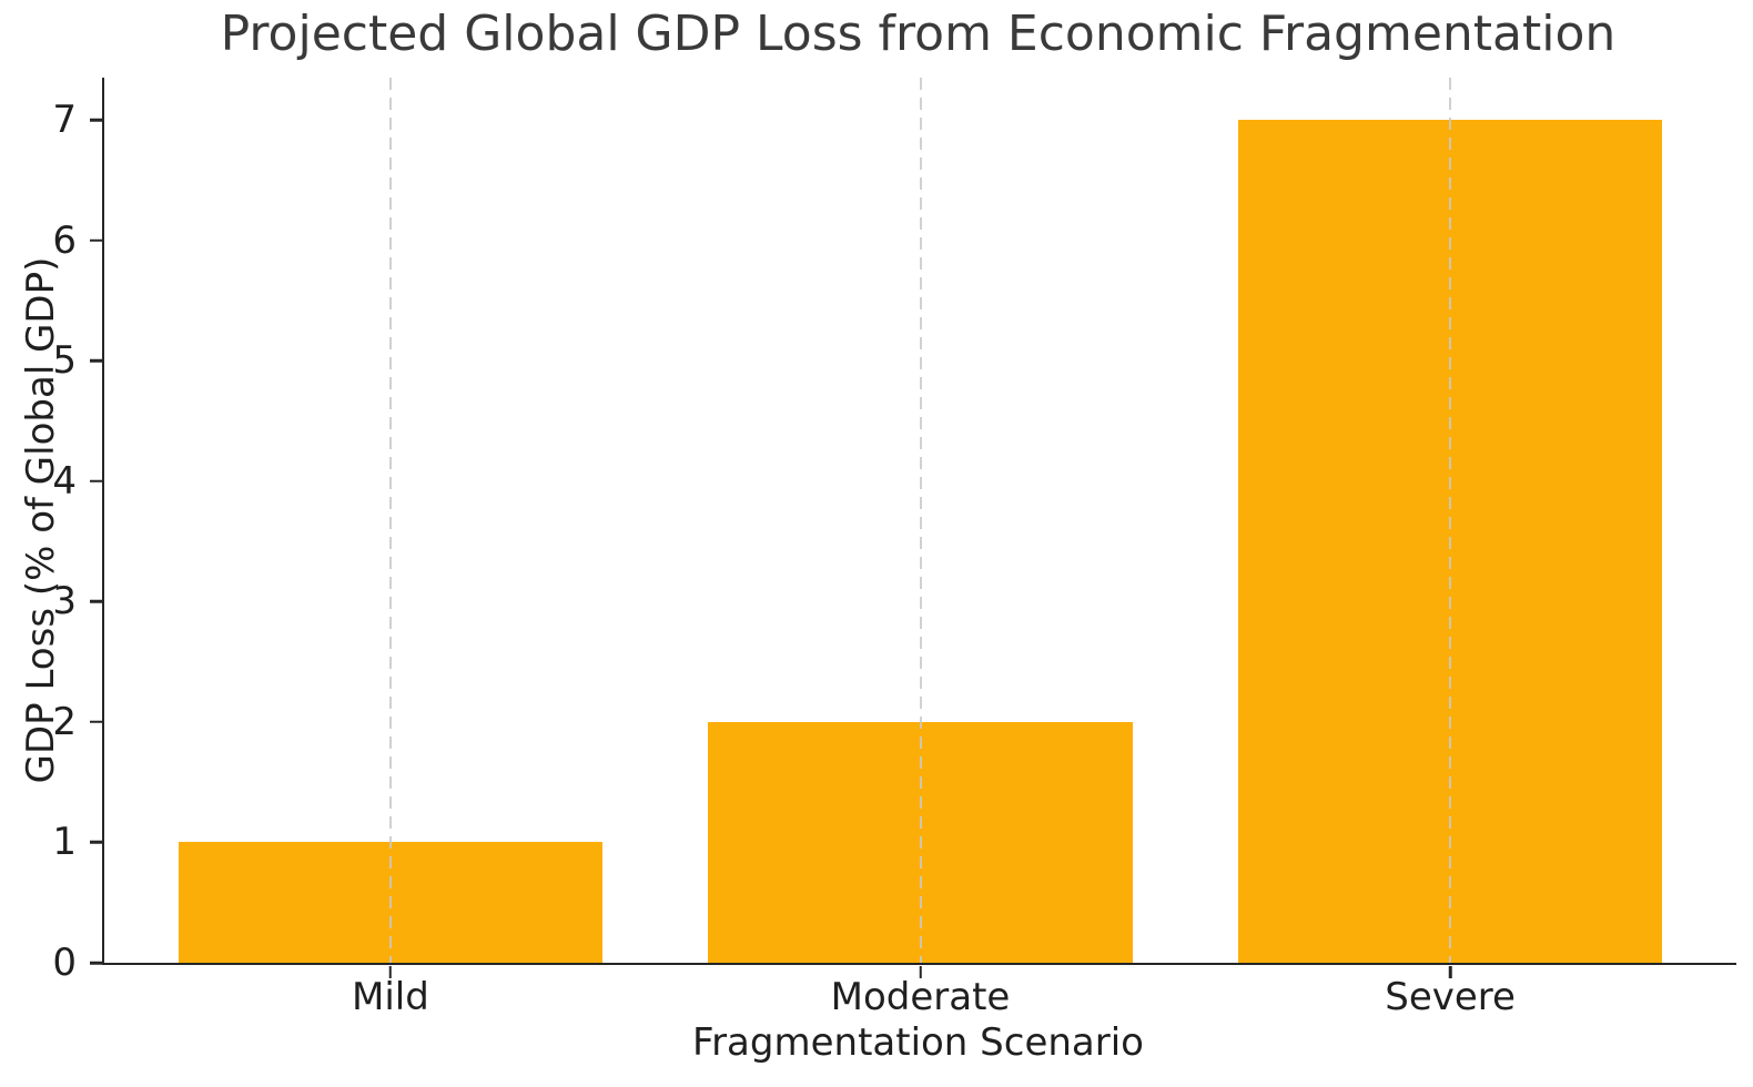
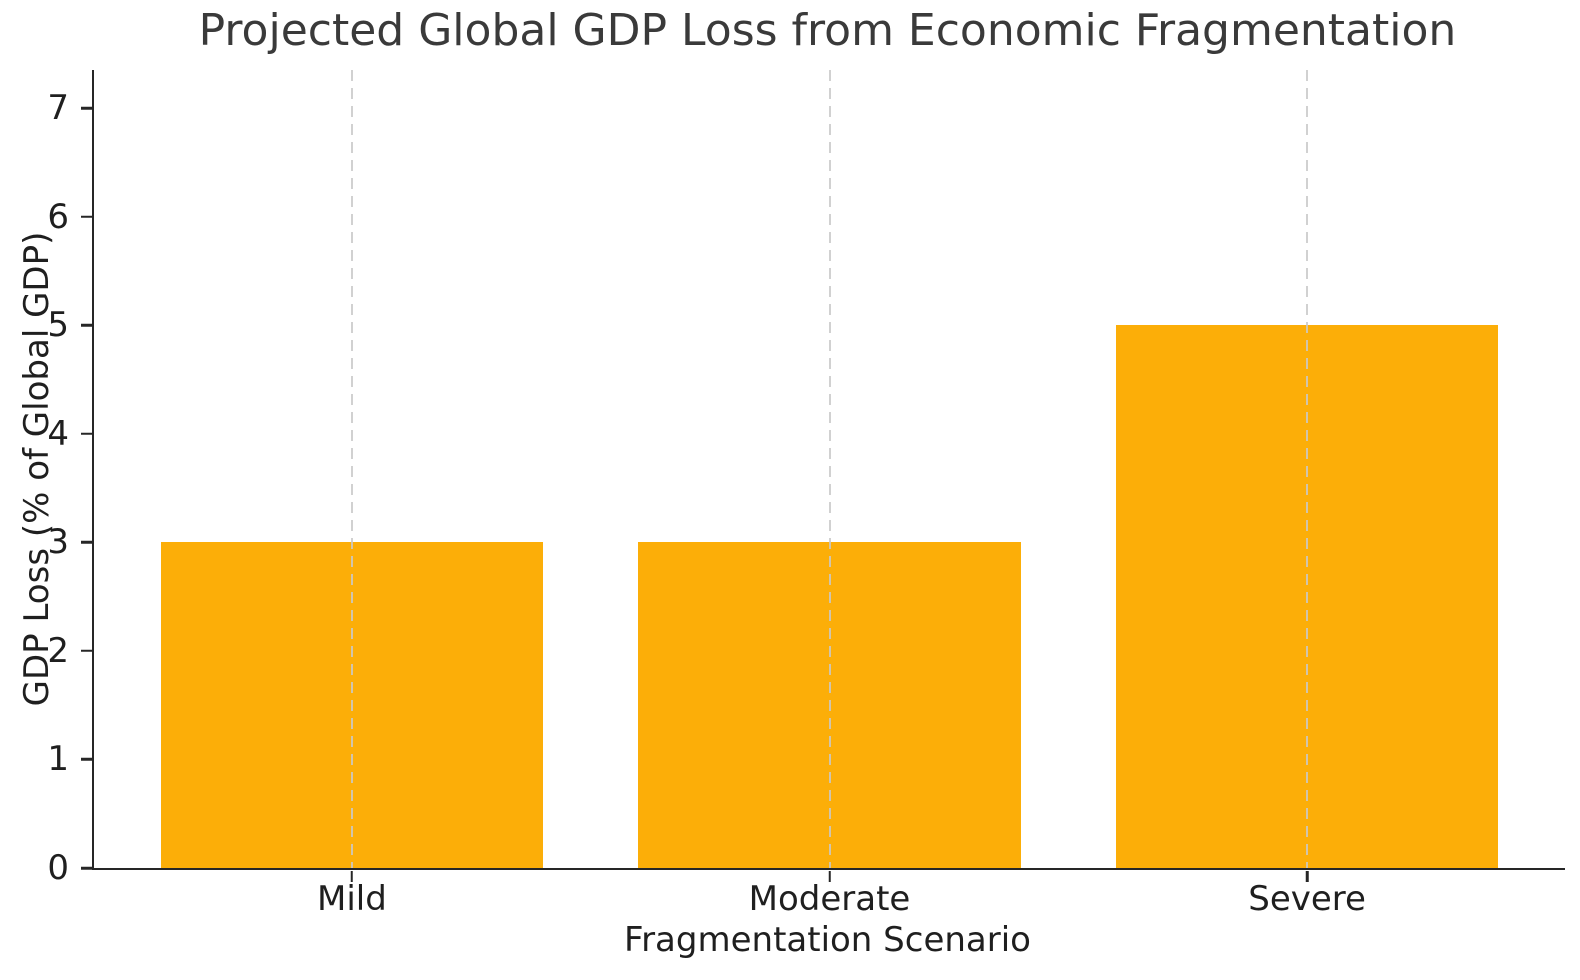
Mild: 1 -> 3
Moderate: 2 -> 3
Severe: 7 -> 5
